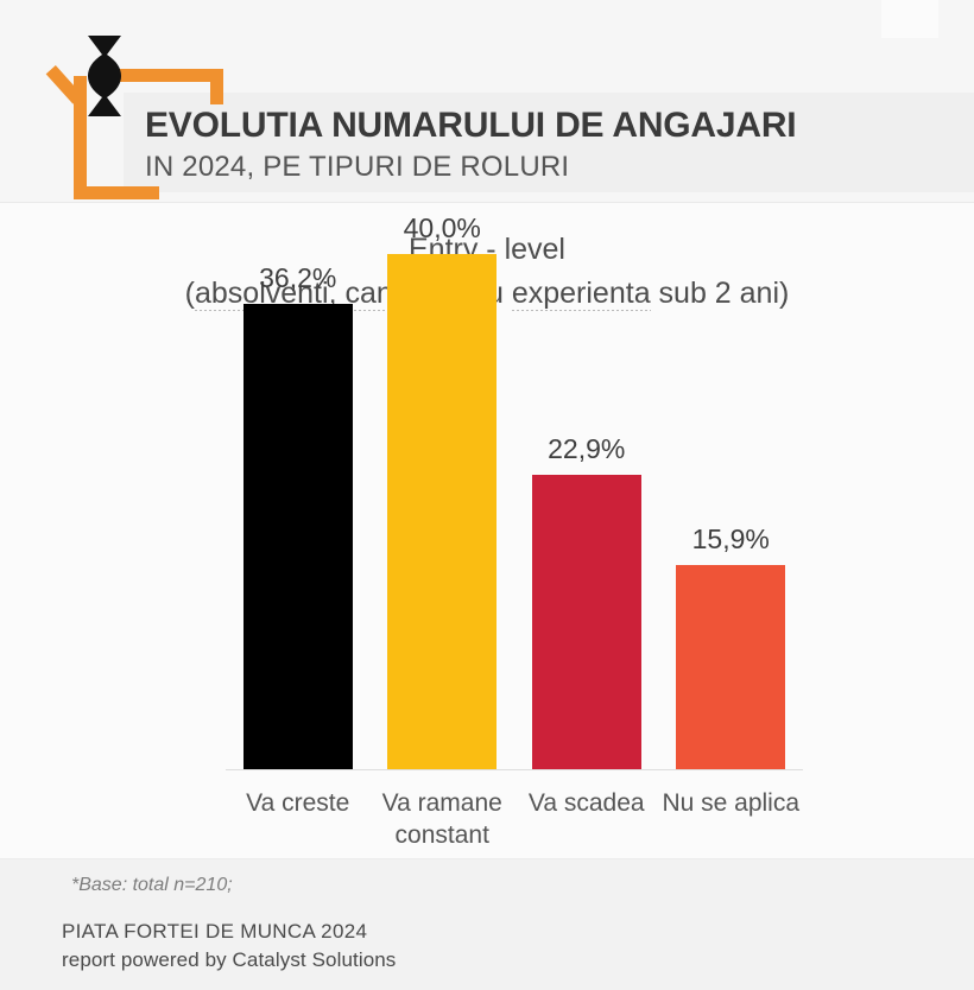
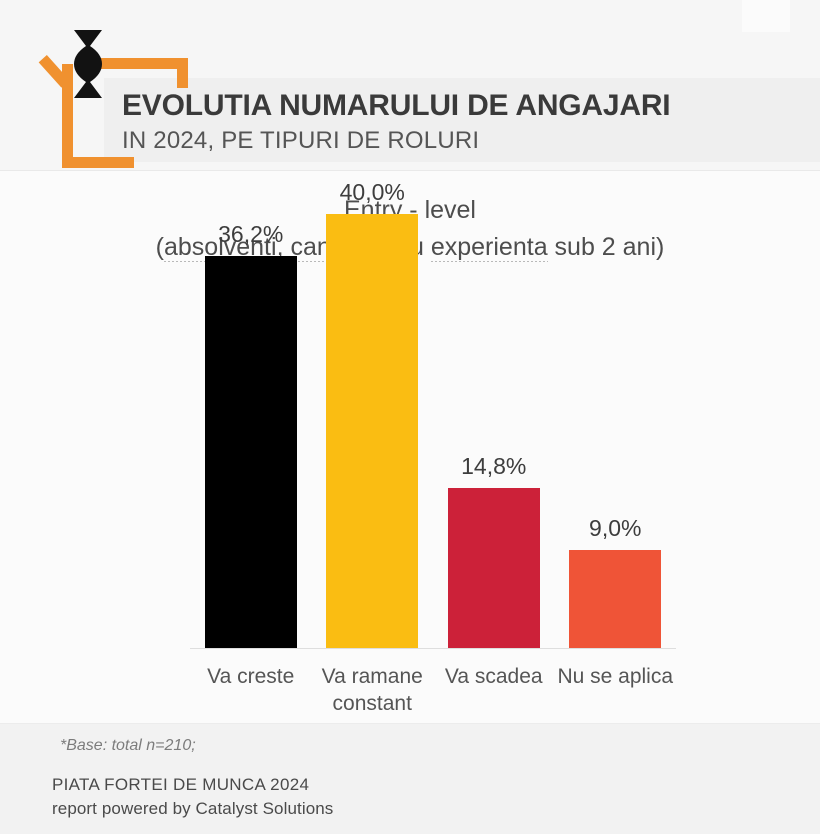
Va scadea: 22,9% -> 14,8%
Nu se aplica: 15,9% -> 9,0%
